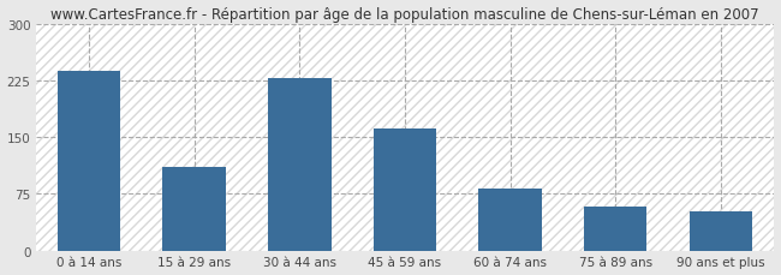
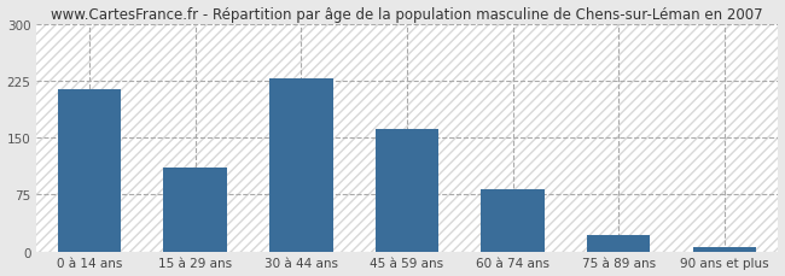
0 à 14 ans: 238 -> 215
75 à 89 ans: 58 -> 22
90 ans et plus: 52 -> 5
